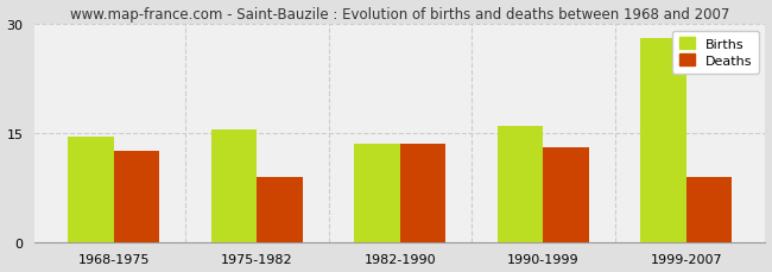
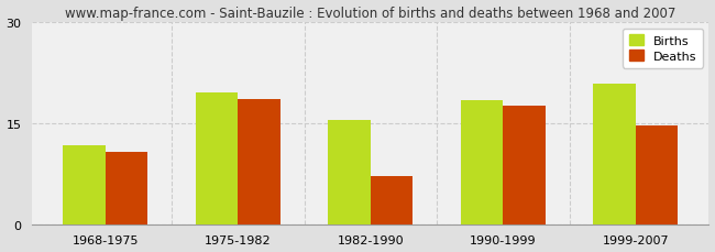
Births/1968-1975: 14.5 -> 11.8
Deaths/1968-1975: 12.5 -> 10.8
Births/1975-1982: 15.5 -> 19.6
Deaths/1975-1982: 9.0 -> 18.6
Births/1982-1990: 13.5 -> 15.4
Deaths/1982-1990: 13.5 -> 7.2
Births/1990-1999: 16.0 -> 18.4
Deaths/1990-1999: 13.0 -> 17.6
Births/1999-2007: 28.0 -> 20.8
Deaths/1999-2007: 9.0 -> 14.6
